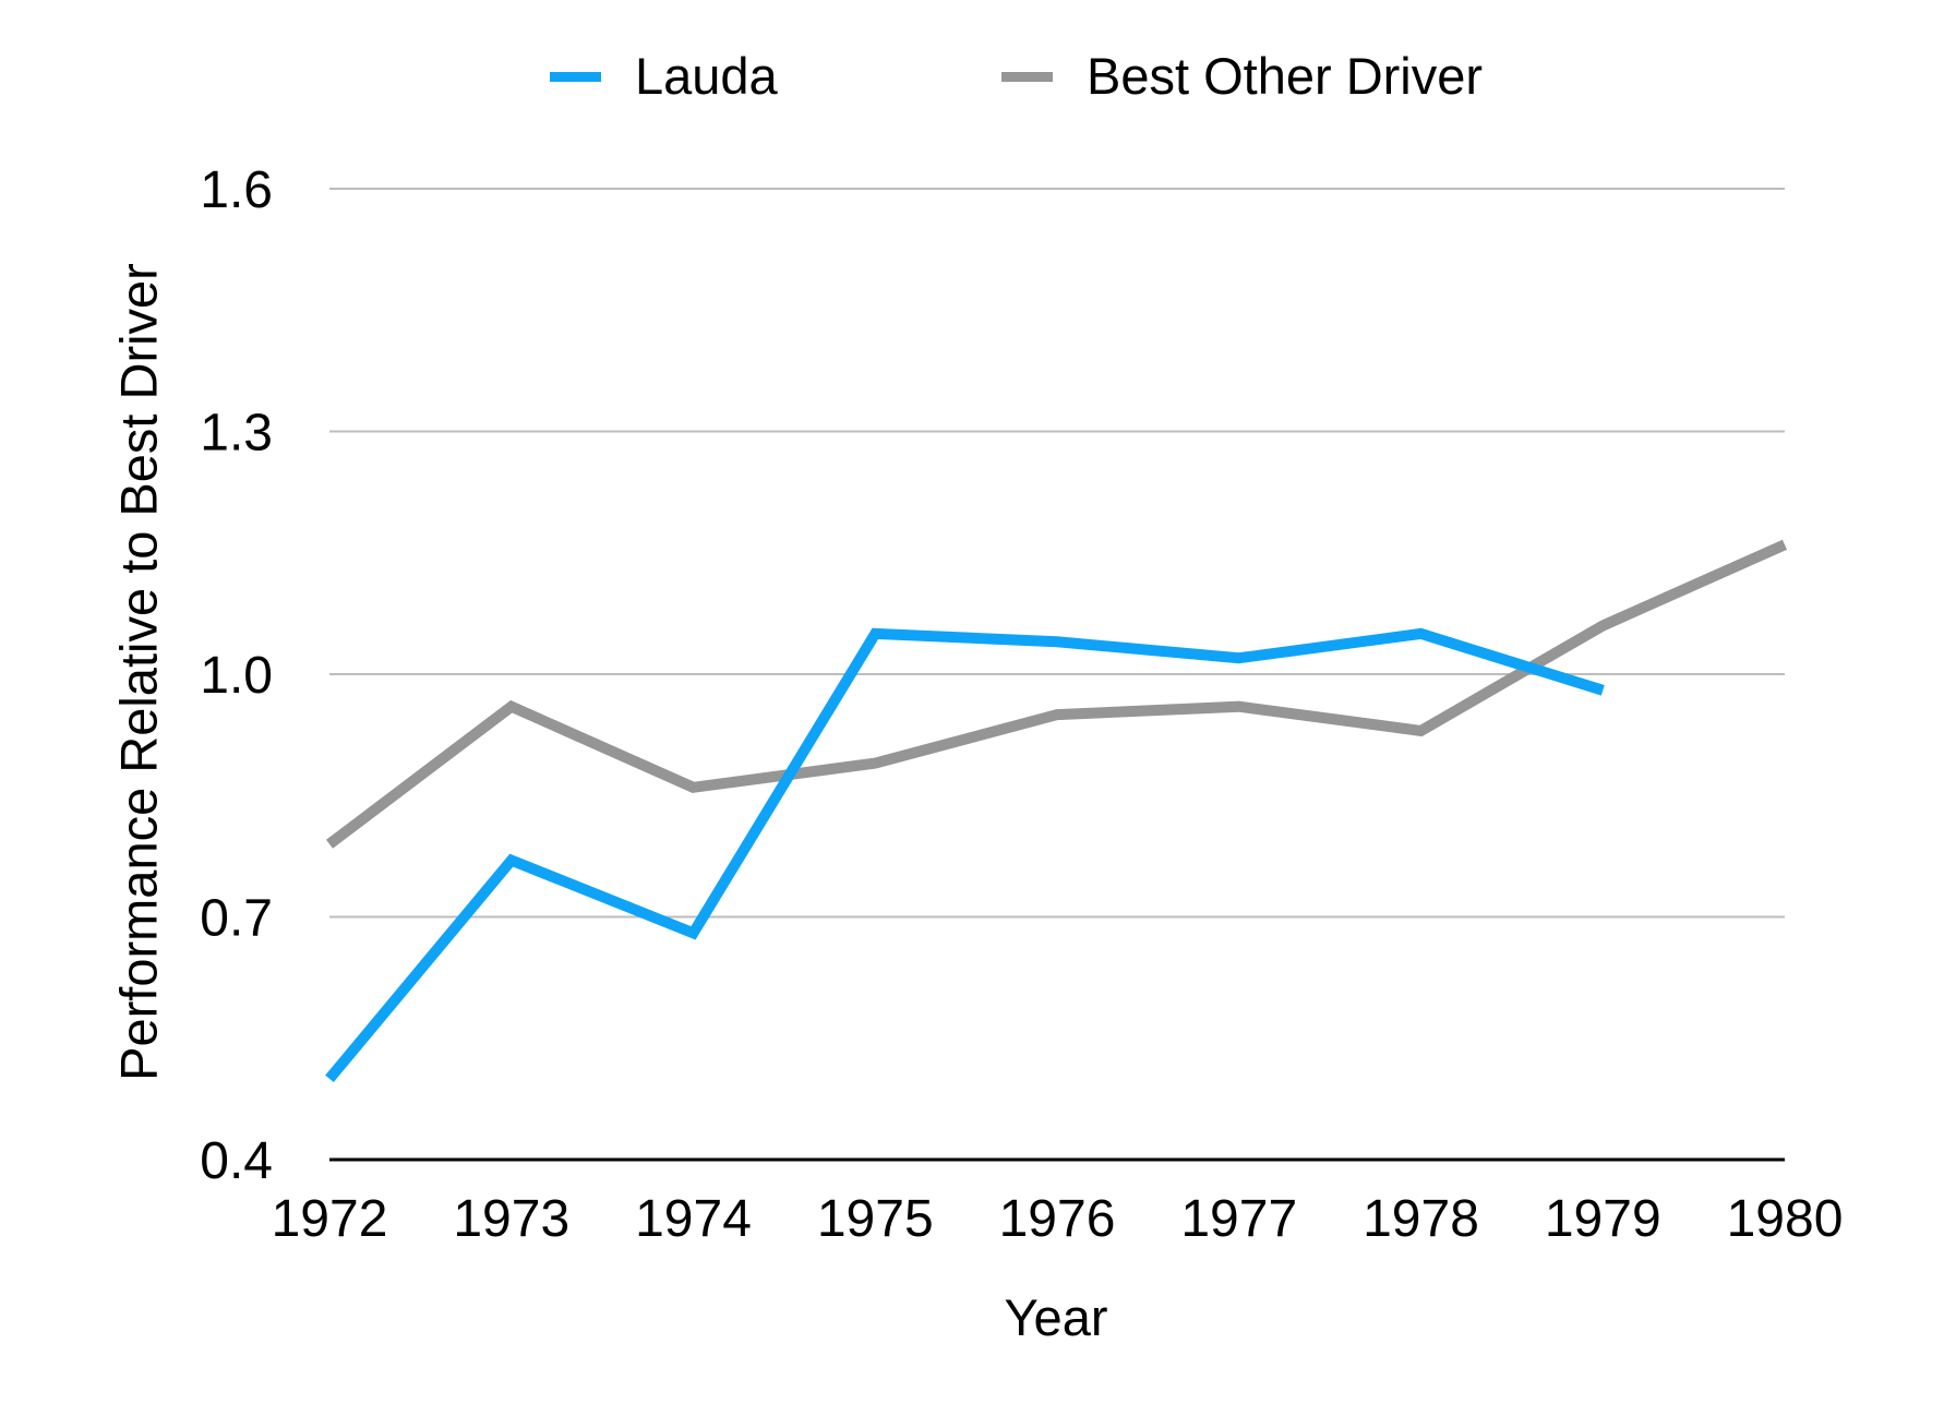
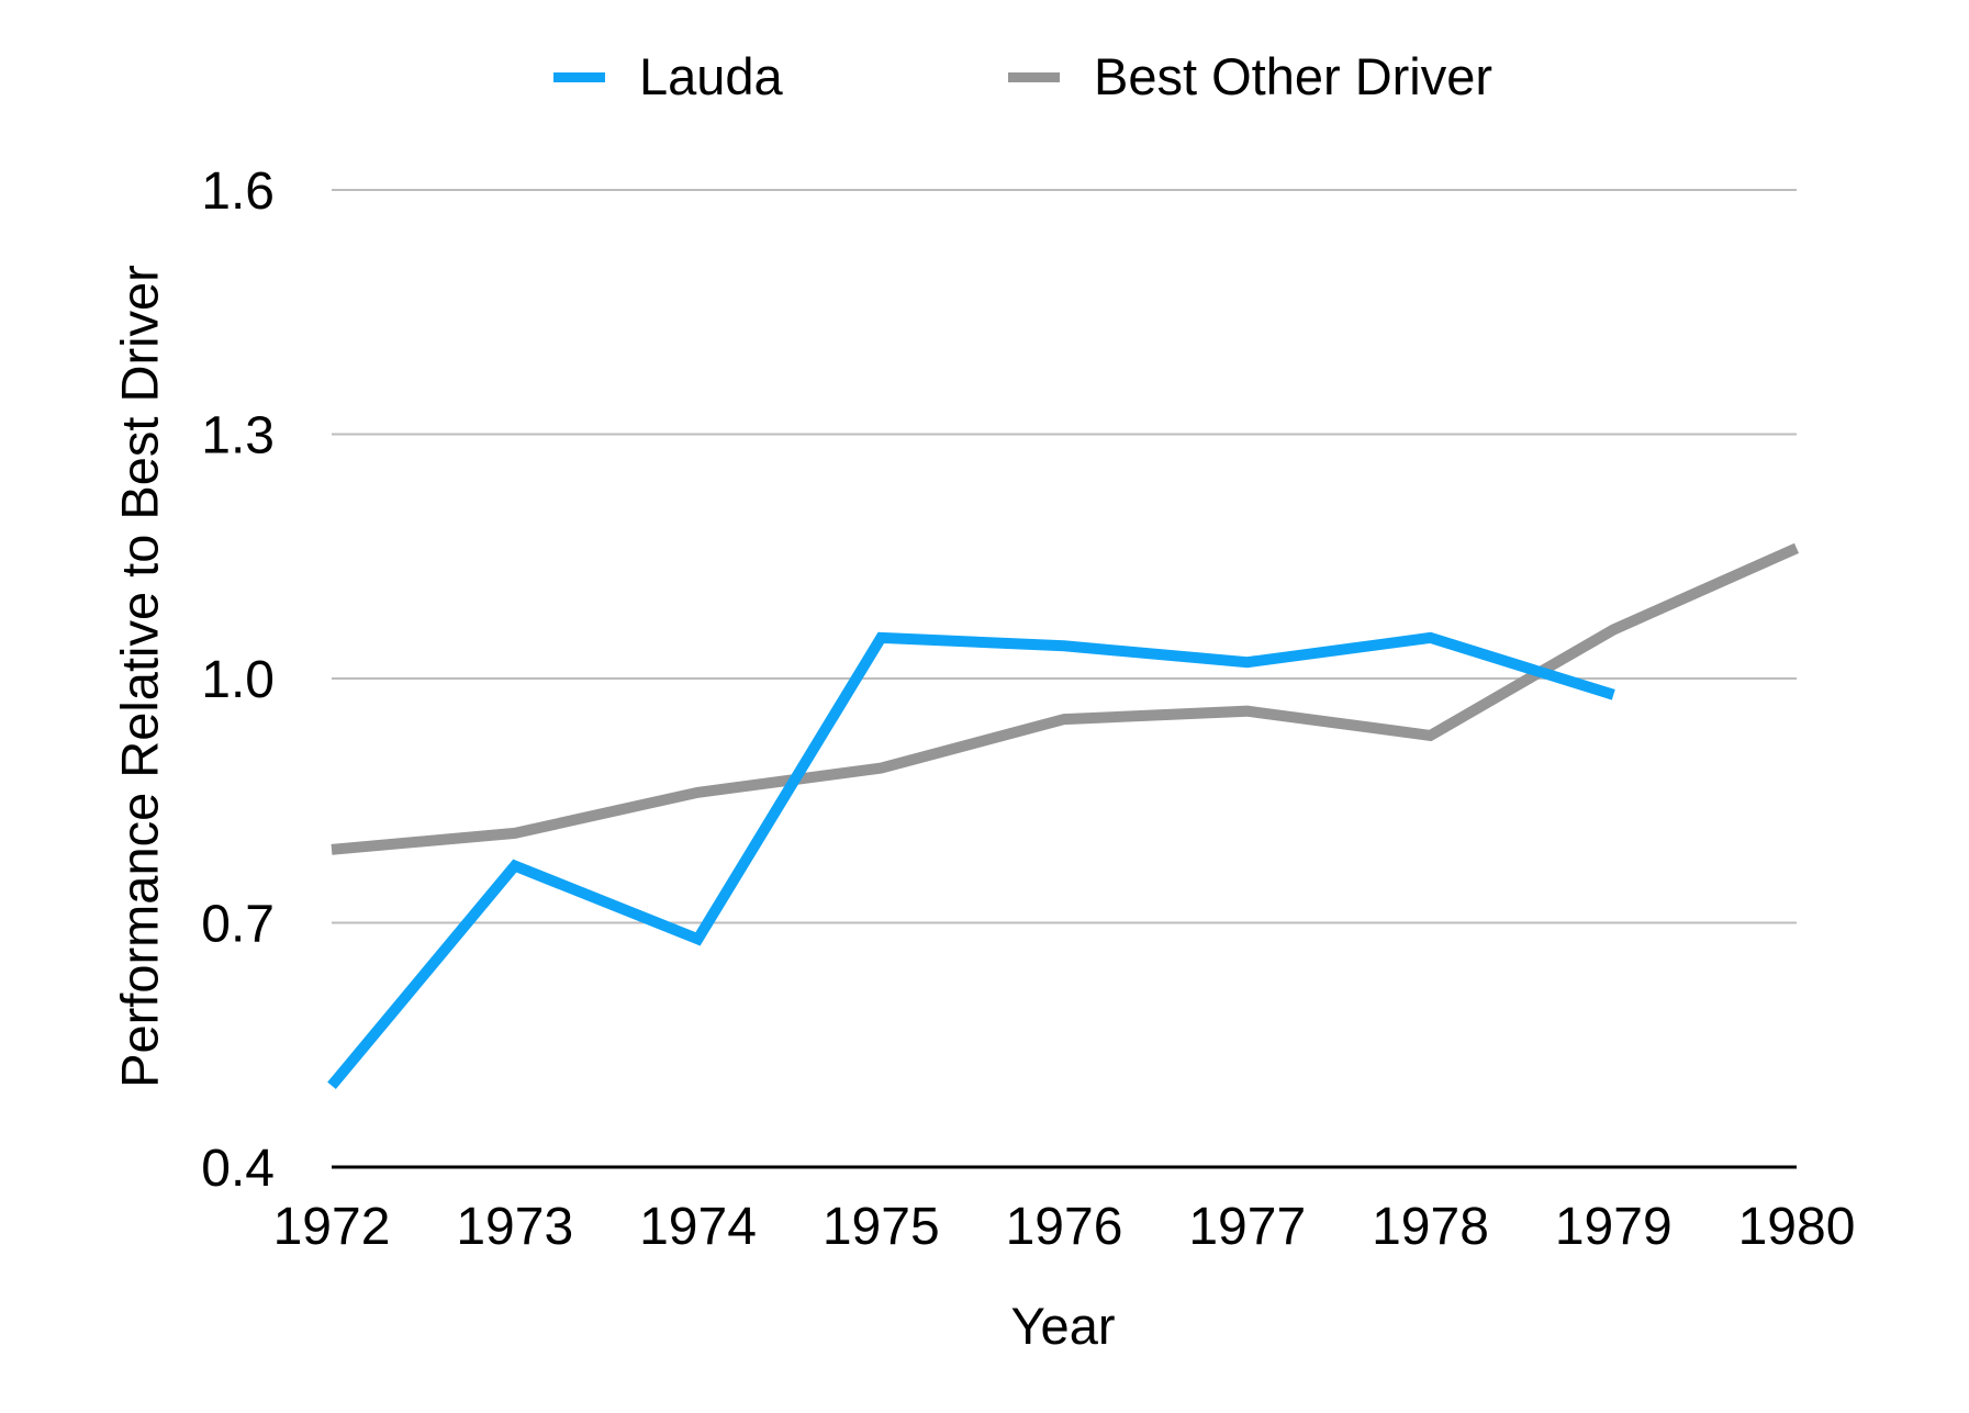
Best Other Driver/1973: 0.96 -> 0.81
